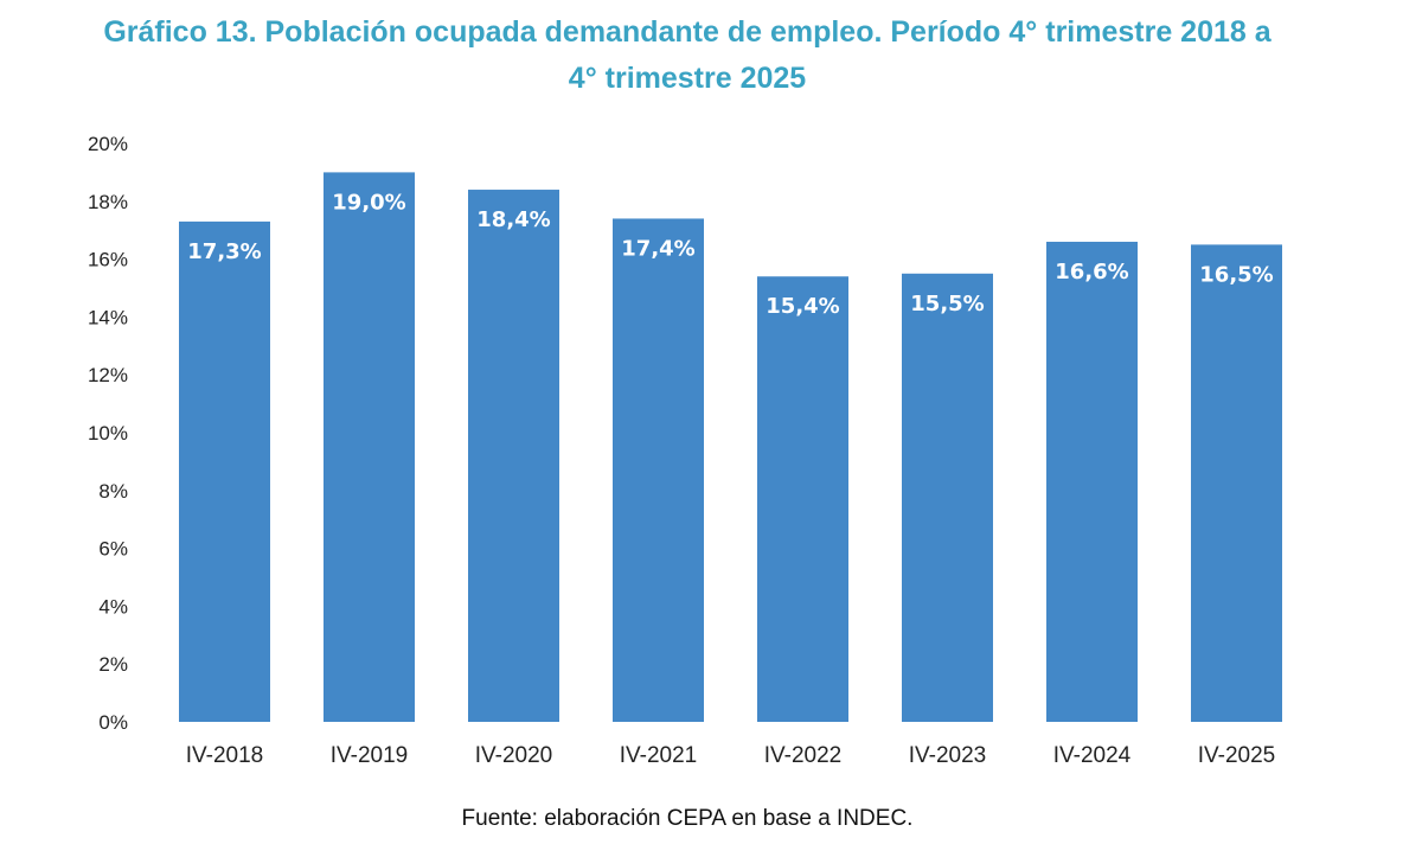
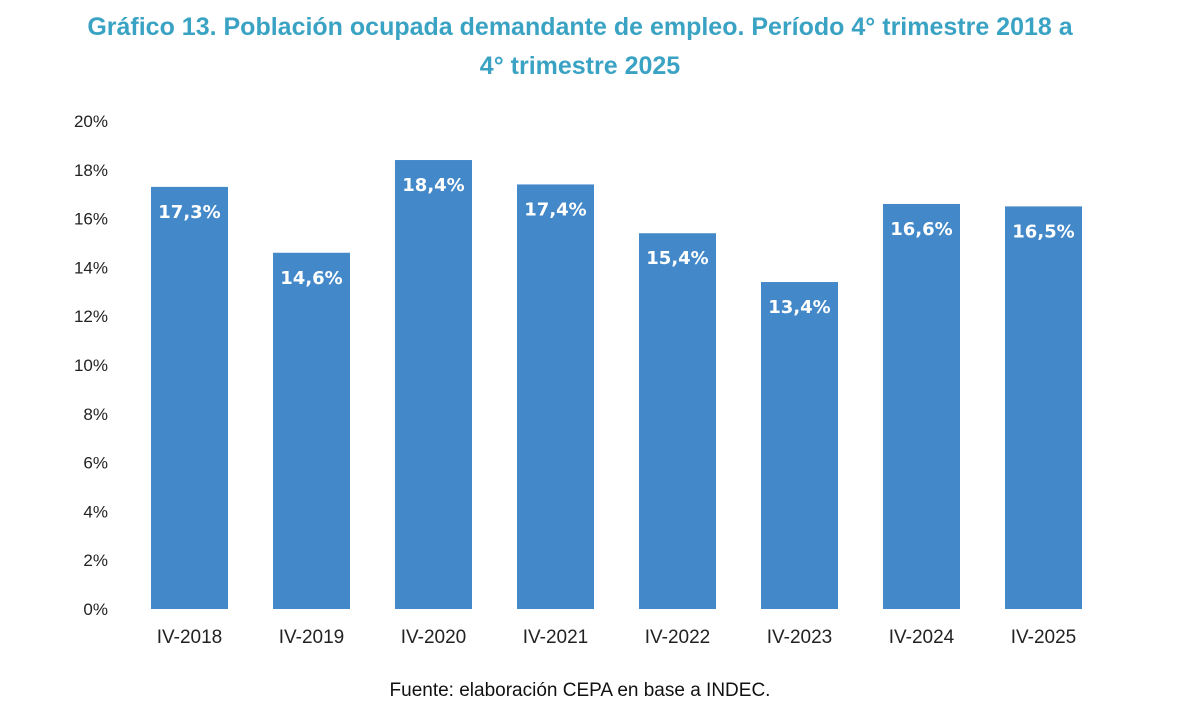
IV-2019: 19,0% -> 14,6%
IV-2023: 15,5% -> 13,4%
